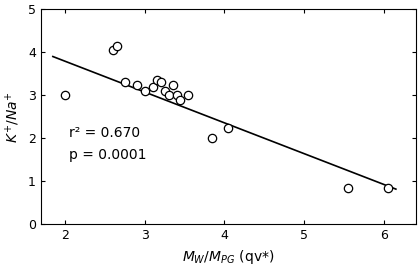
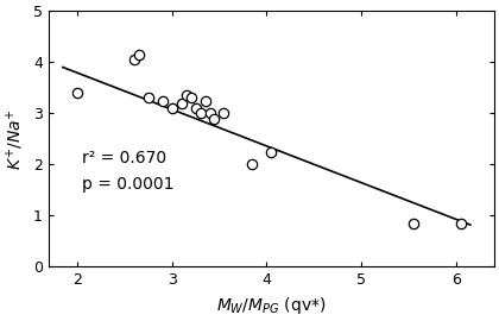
2: 3.00 -> 3.40
